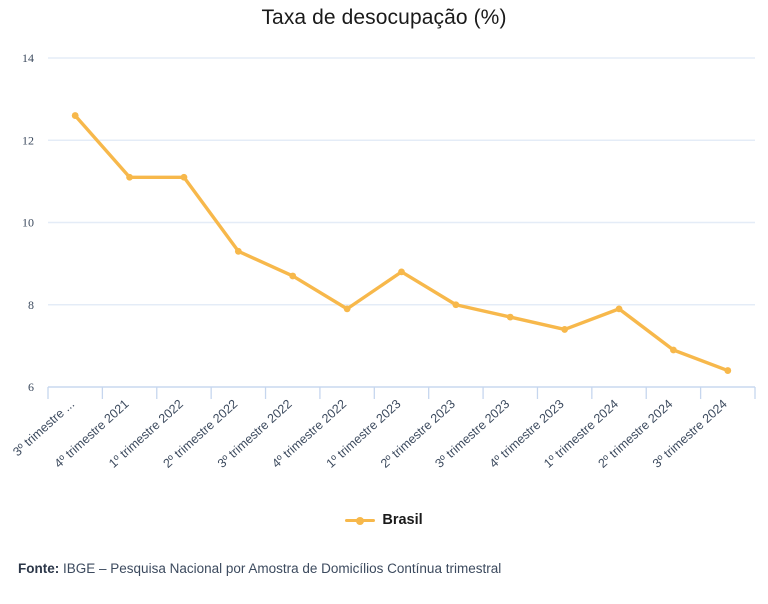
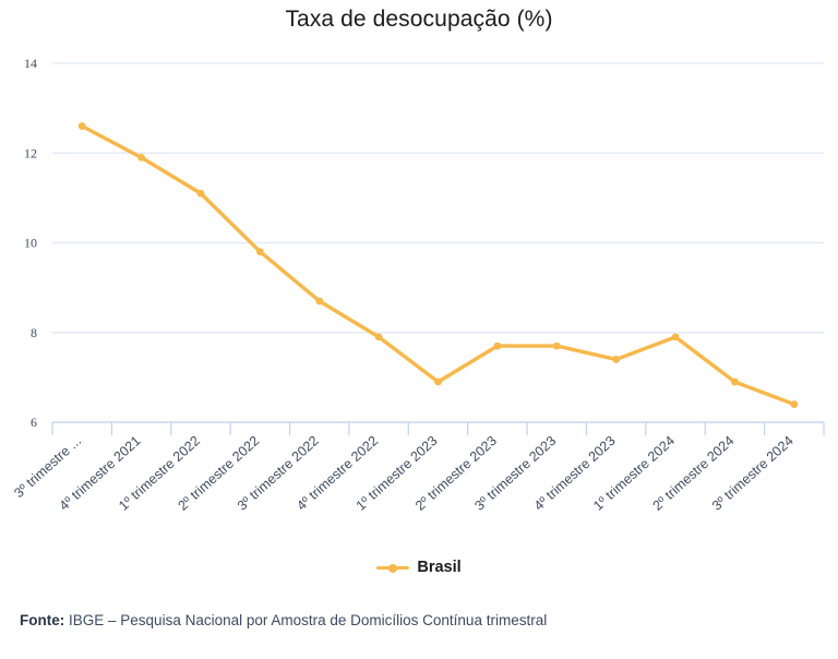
4º trimestre 2021: 11.1 -> 11.9
2º trimestre 2022: 9.3 -> 9.8
1º trimestre 2023: 8.8 -> 6.9
2º trimestre 2023: 8.0 -> 7.7
